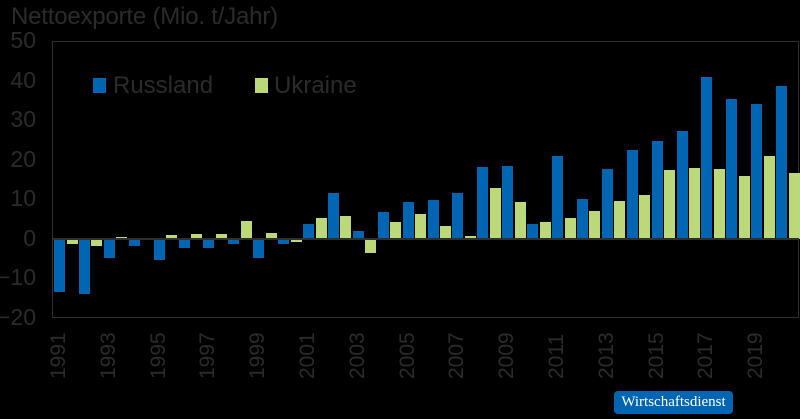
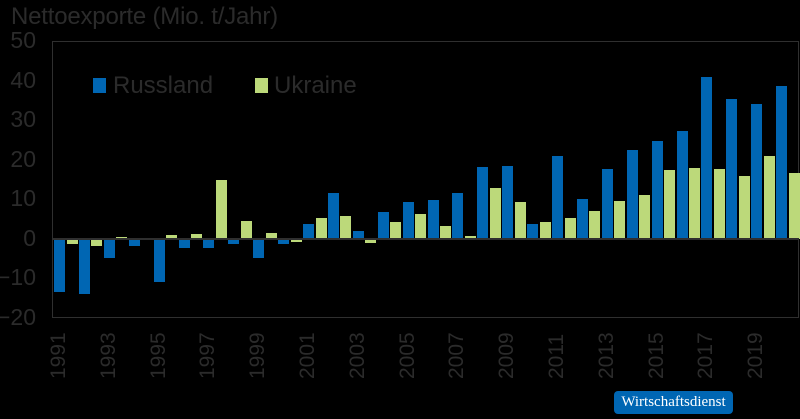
Russland/1995: -5 -> -11
Ukraine/1997: 1 -> 15
Ukraine/2003: -4 -> -1
